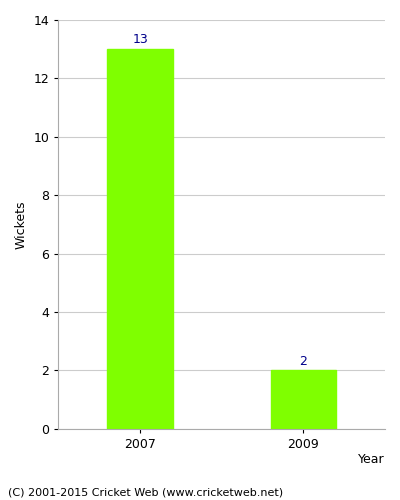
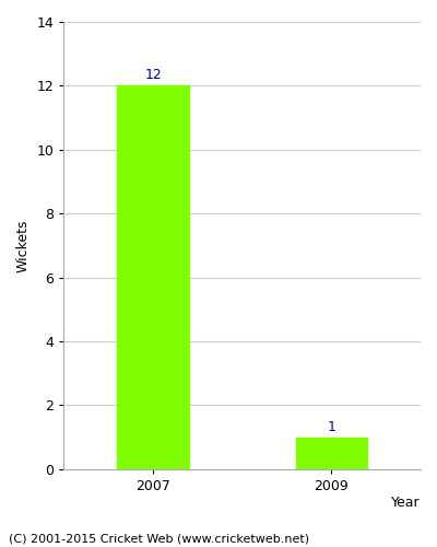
2007: 13 -> 12
2009: 2 -> 1
